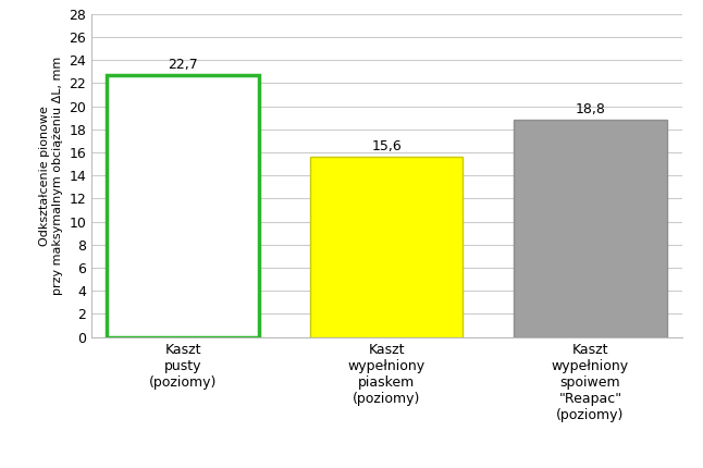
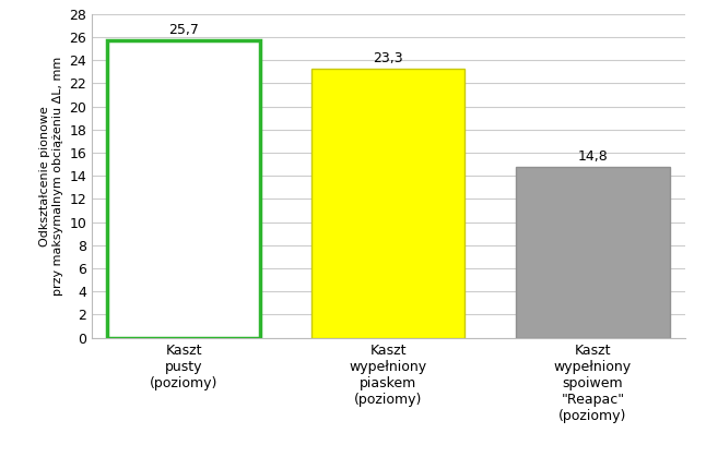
Kaszt pusty (poziomy): 22,7 -> 25,7
Kaszt wypełniony piaskem (poziomy): 15,6 -> 23,3
Kaszt wypełniony spoiwem "Reapac" (poziomy): 18,8 -> 14,8
